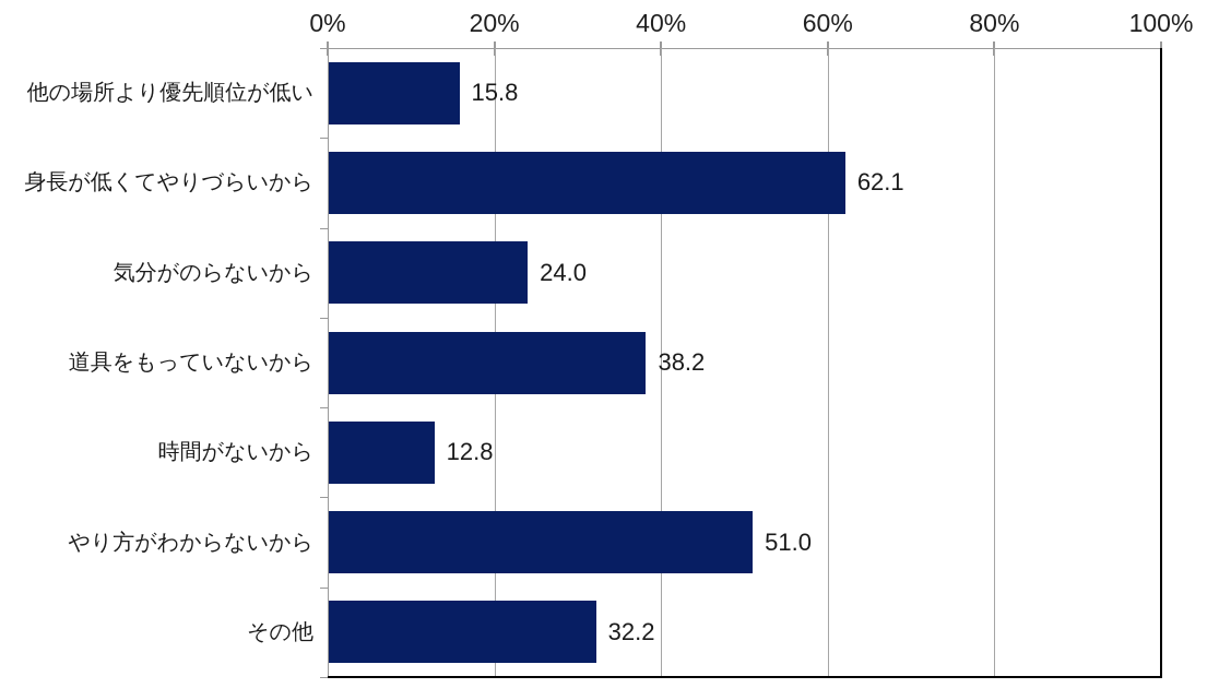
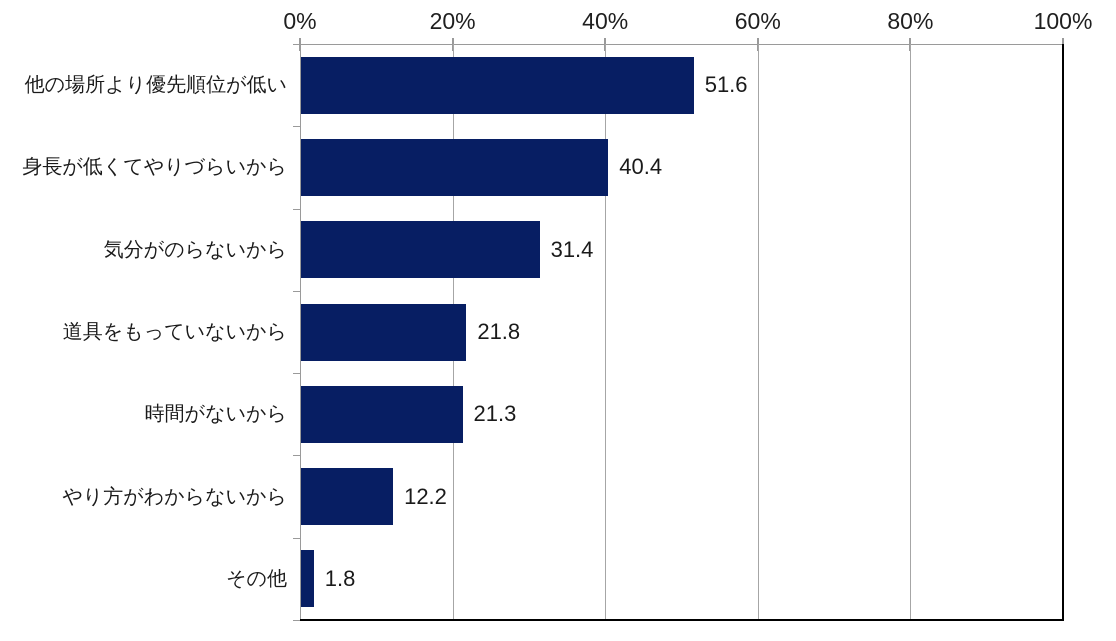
他の場所より優先順位が低い: 15.8 -> 51.6
身長が低くてやりづらいから: 62.1 -> 40.4
気分がのらないから: 24.0 -> 31.4
道具をもっていないから: 38.2 -> 21.8
時間がないから: 12.8 -> 21.3
やり方がわからないから: 51.0 -> 12.2
その他: 32.2 -> 1.8
